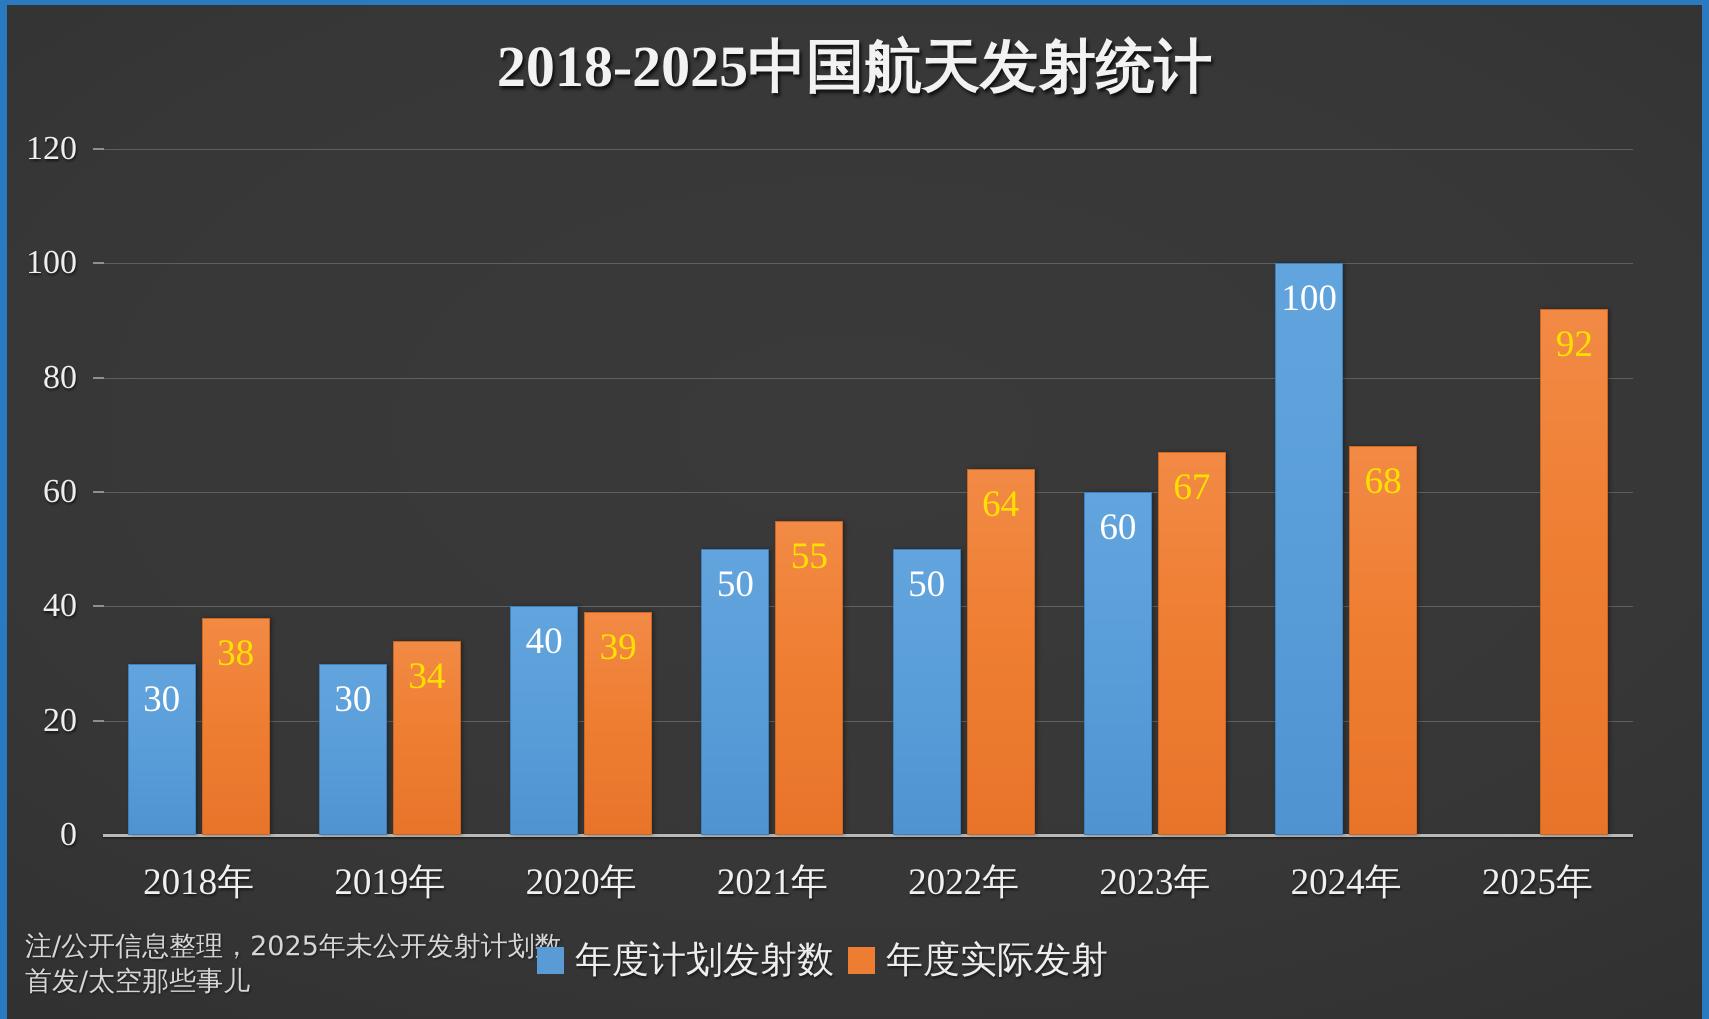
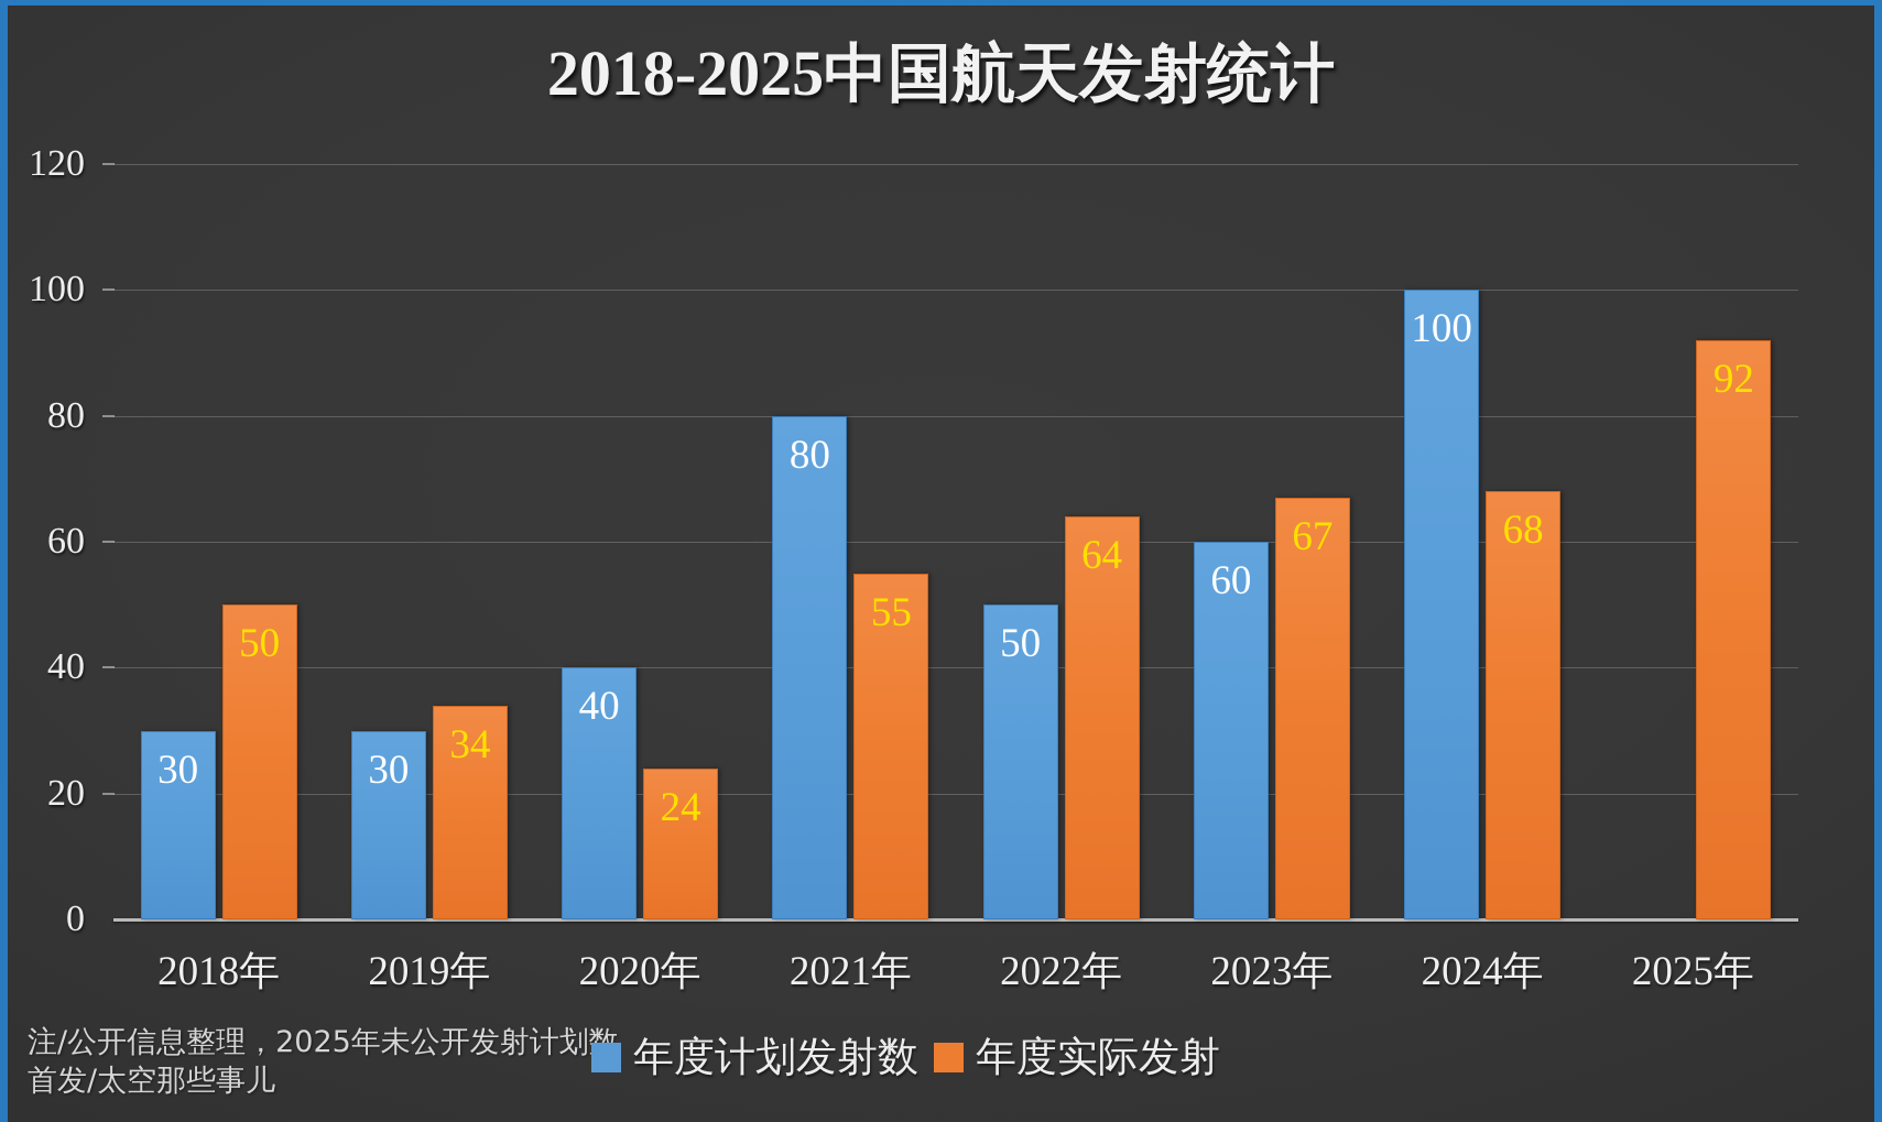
年度实际发射/2018年: 38 -> 50
年度实际发射/2020年: 39 -> 24
年度计划发射数/2021年: 50 -> 80
